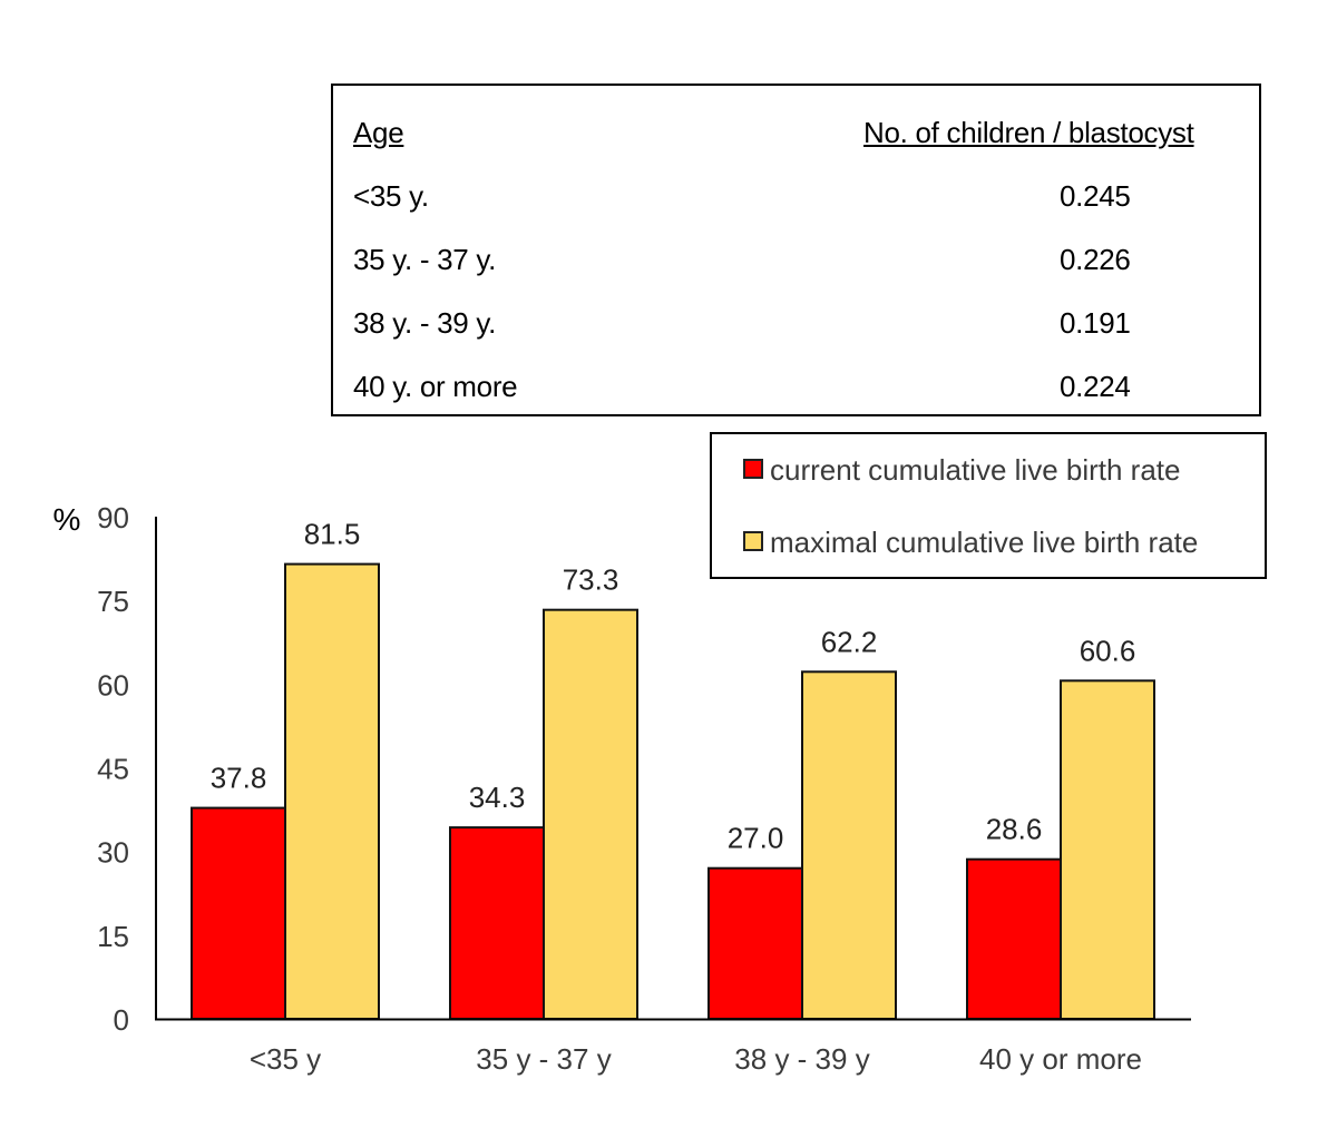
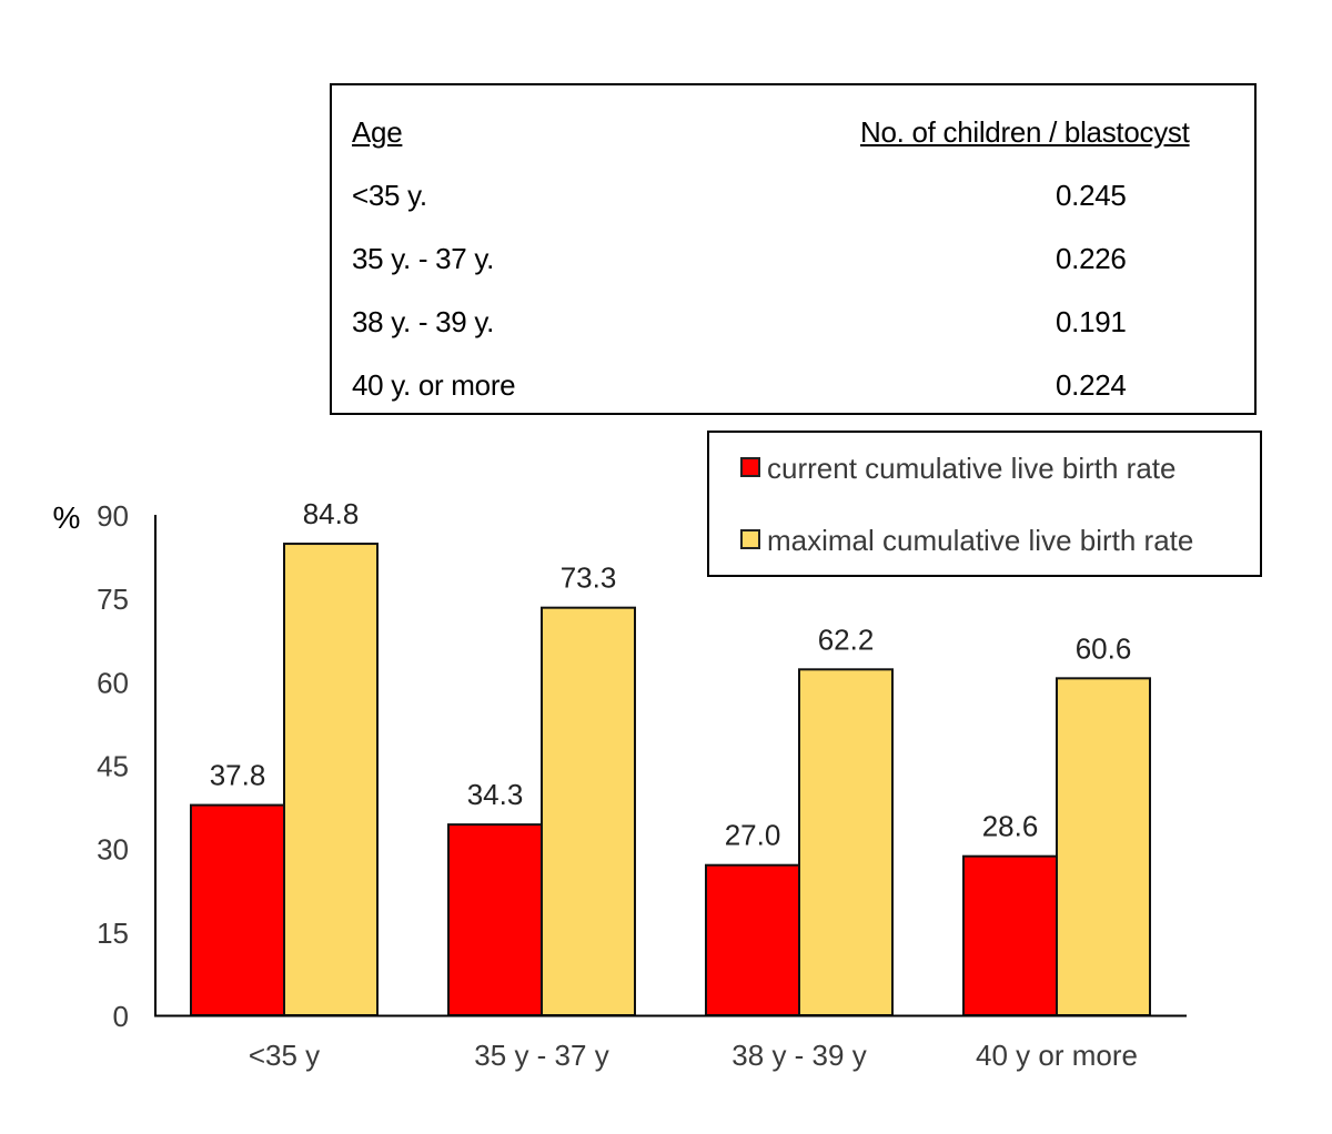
maximal cumulative live birth rate/<35 y: 81.5 -> 84.8
